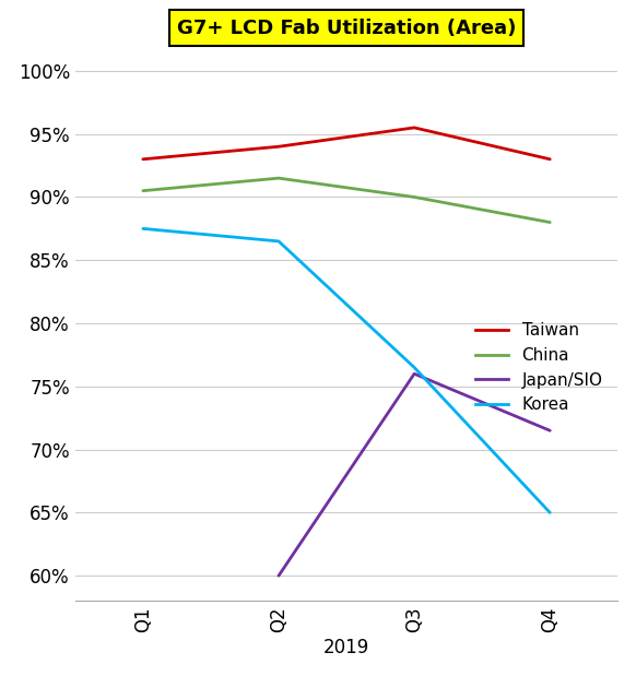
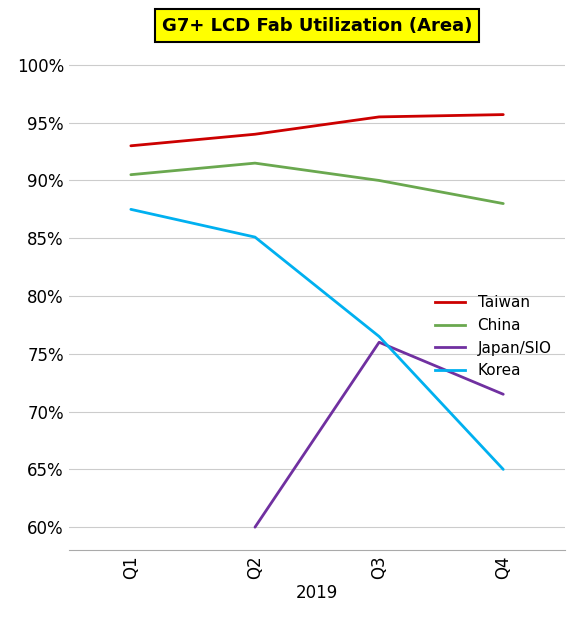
Korea/Q2: 86.5% -> 85.1%
Taiwan/Q4: 93.0% -> 95.7%
